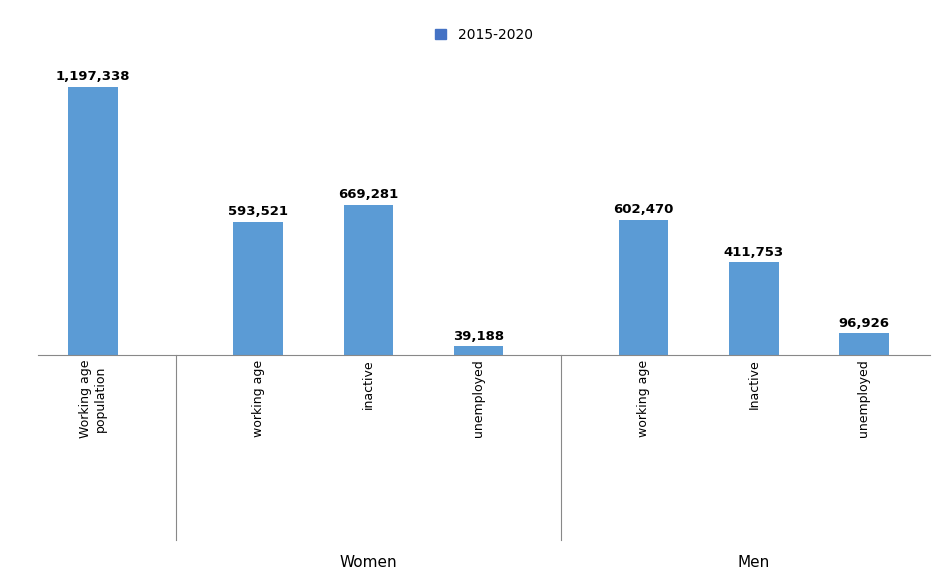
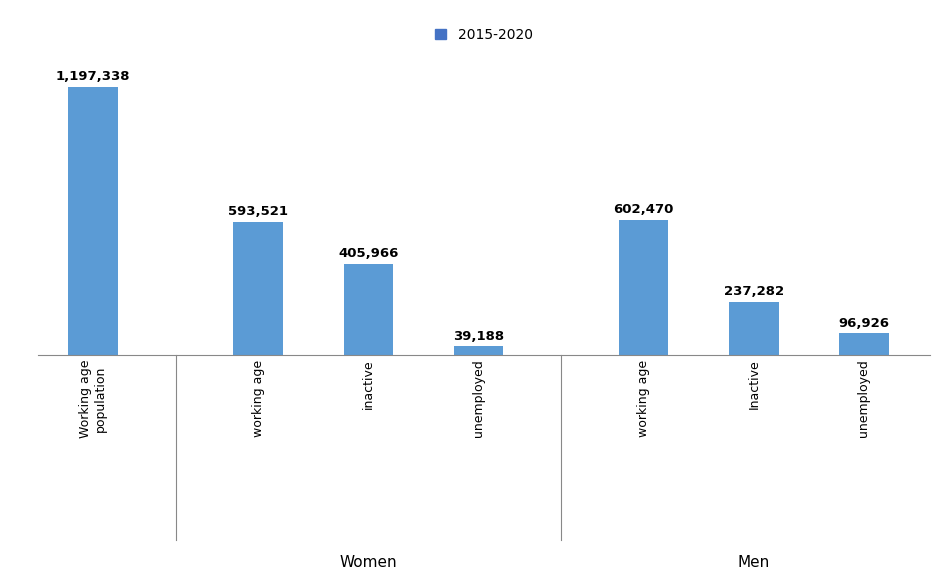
inactive: 669,281 -> 405,966
Inactive: 411,753 -> 237,282
